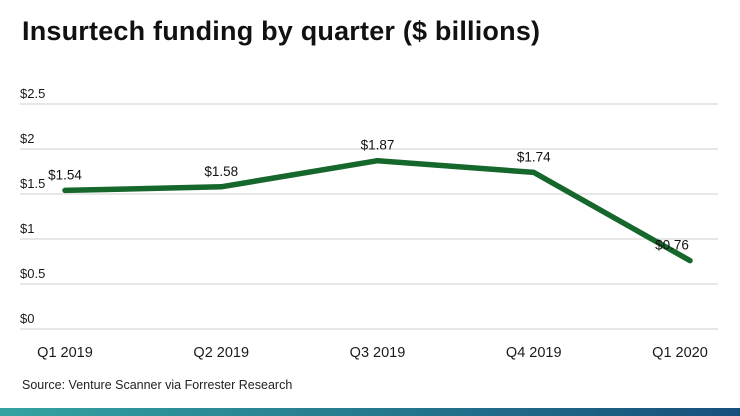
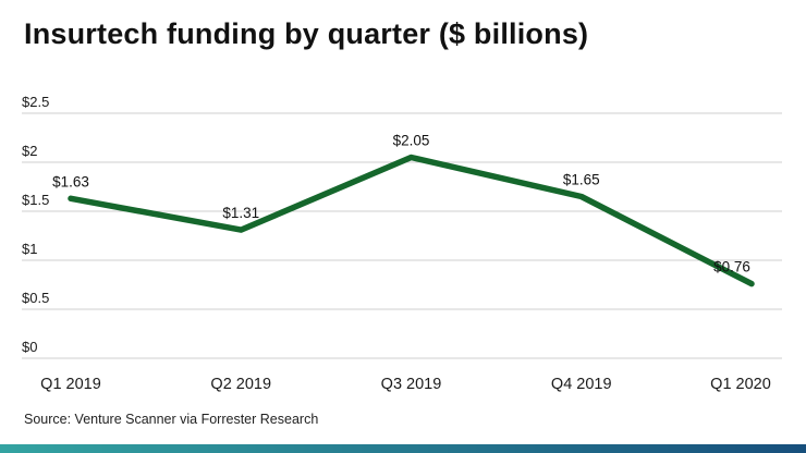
Q1 2019: $1.54 -> $1.63
Q2 2019: $1.58 -> $1.31
Q3 2019: $1.87 -> $2.05
Q4 2019: $1.74 -> $1.65
